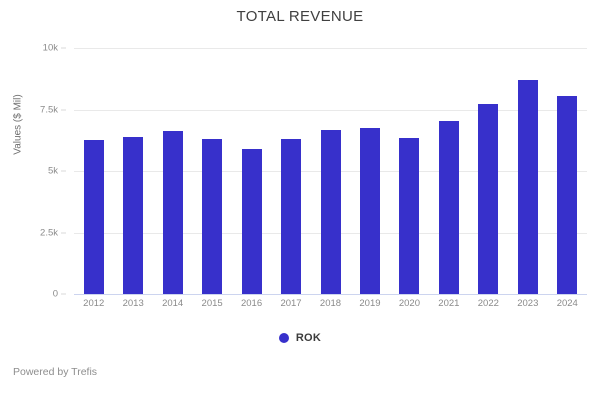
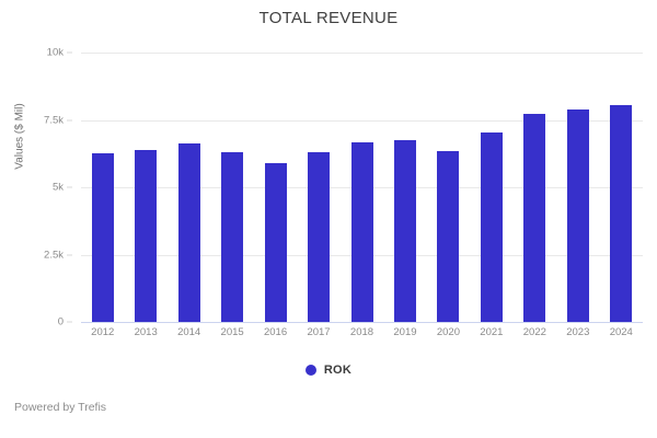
2023: 8.7k -> 7.9k
